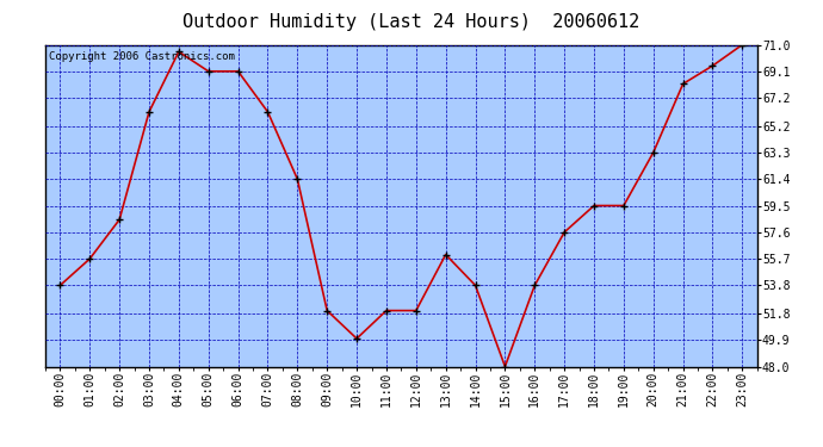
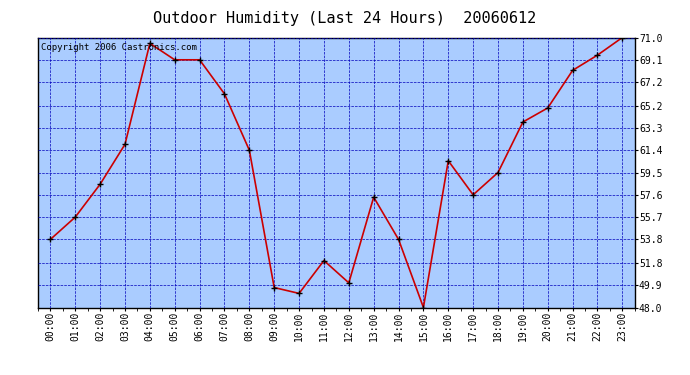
03:00: 66.2 -> 61.9
09:00: 52.0 -> 49.7
10:00: 50.0 -> 49.2
12:00: 52.0 -> 50.1
13:00: 56.0 -> 57.4
16:00: 53.8 -> 60.5
19:00: 59.5 -> 63.8
20:00: 63.3 -> 65.0
